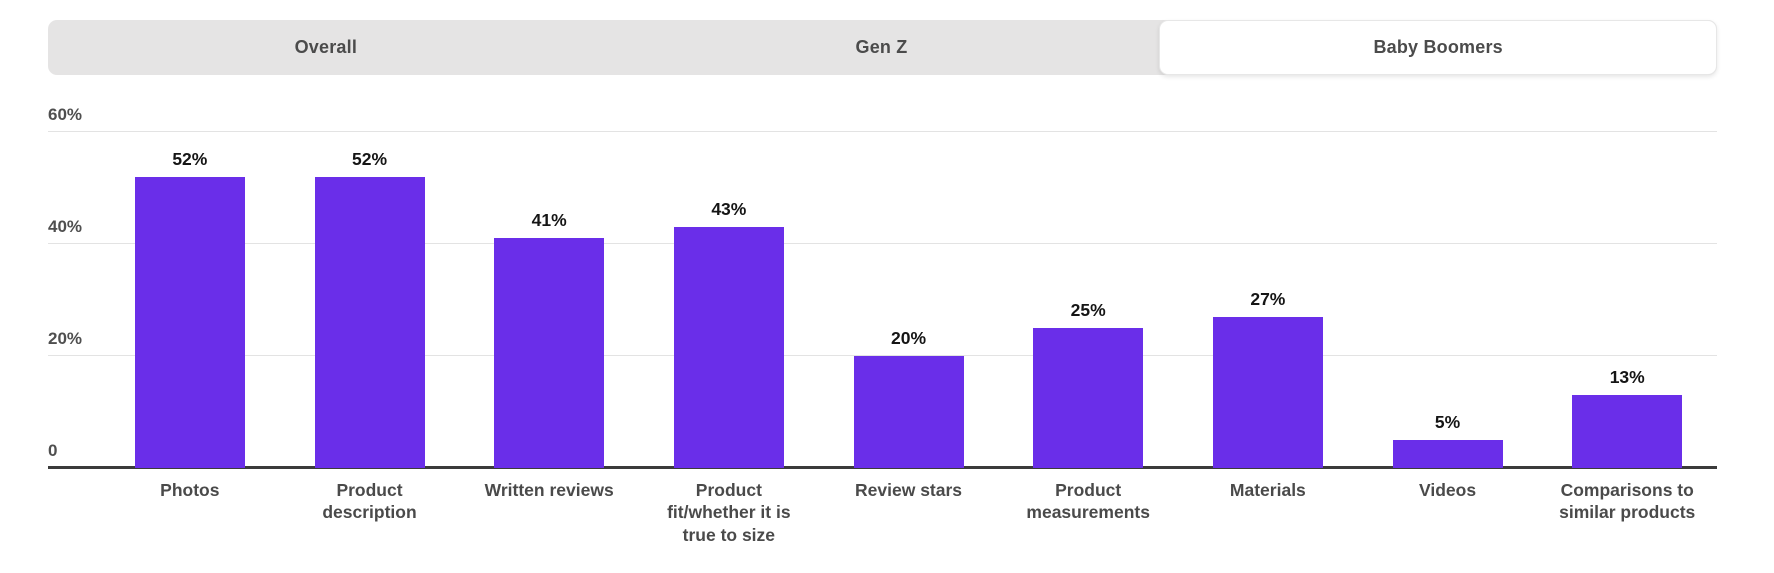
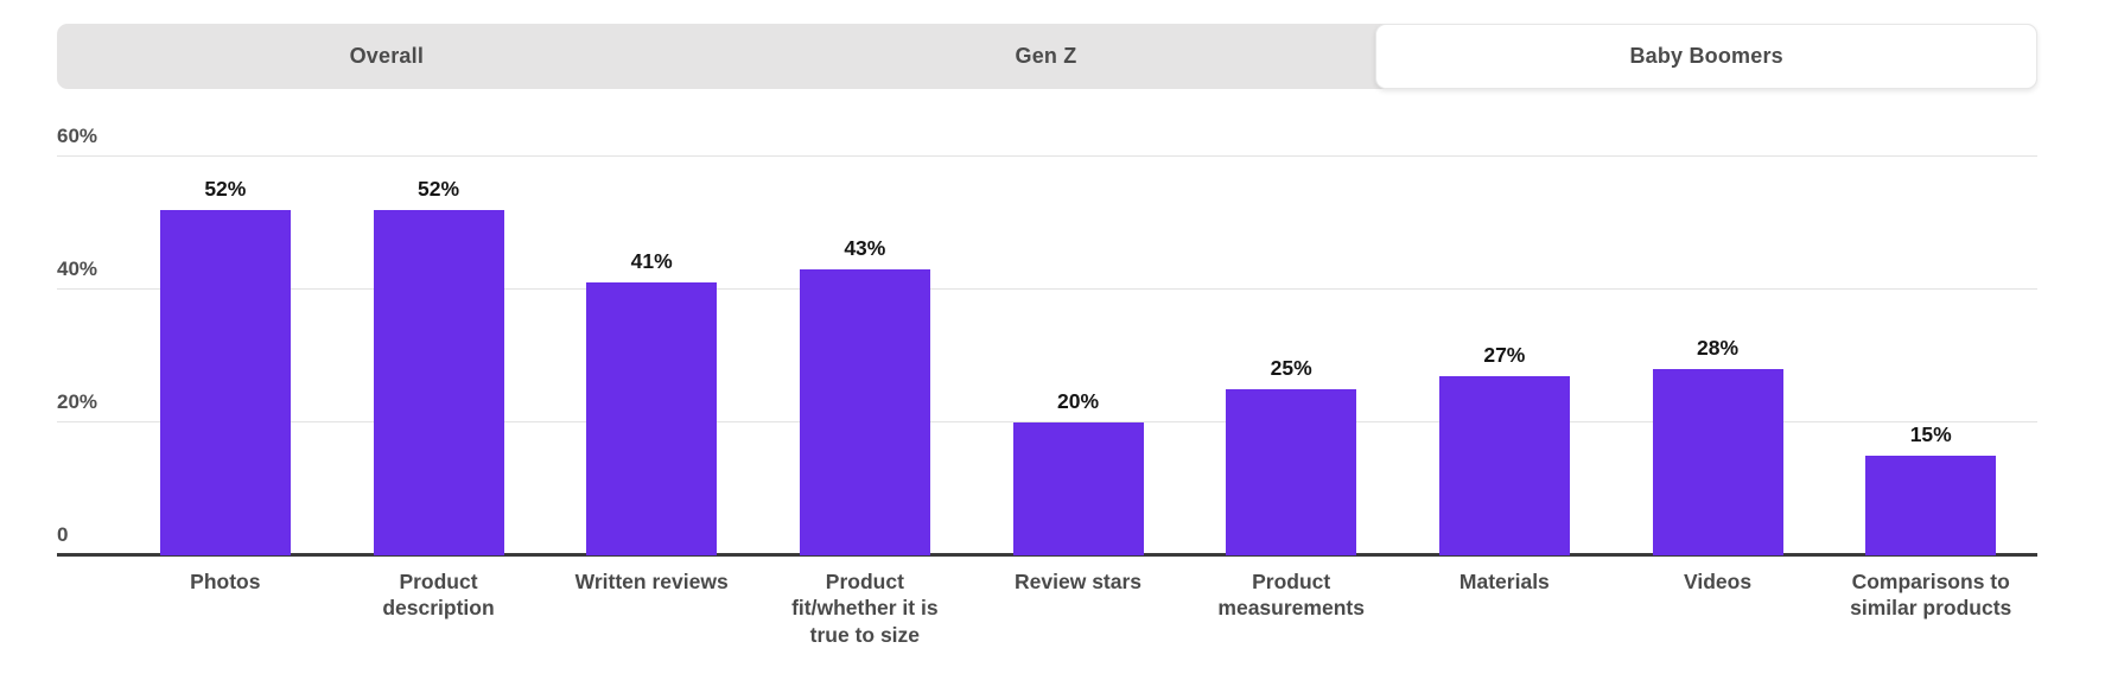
Videos: 5% -> 28%
Comparisons to similar products: 13% -> 15%
